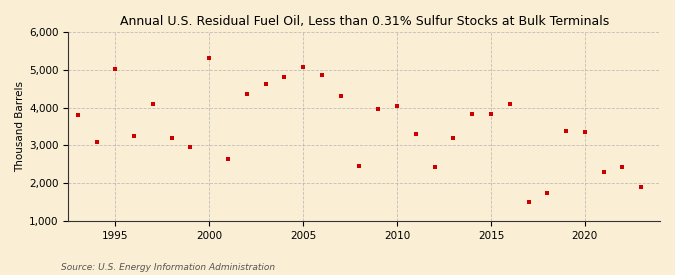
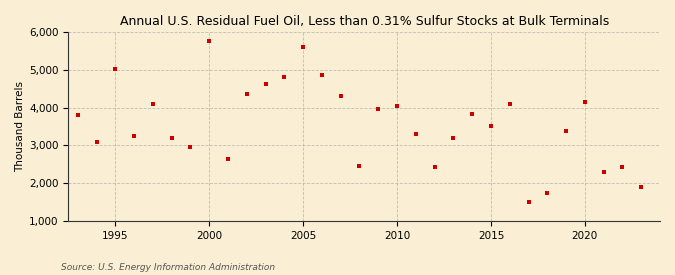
2000: 5,320 -> 5,750
2005: 5,080 -> 5,600
2015: 3,820 -> 3,500
2020: 3,350 -> 4,150
